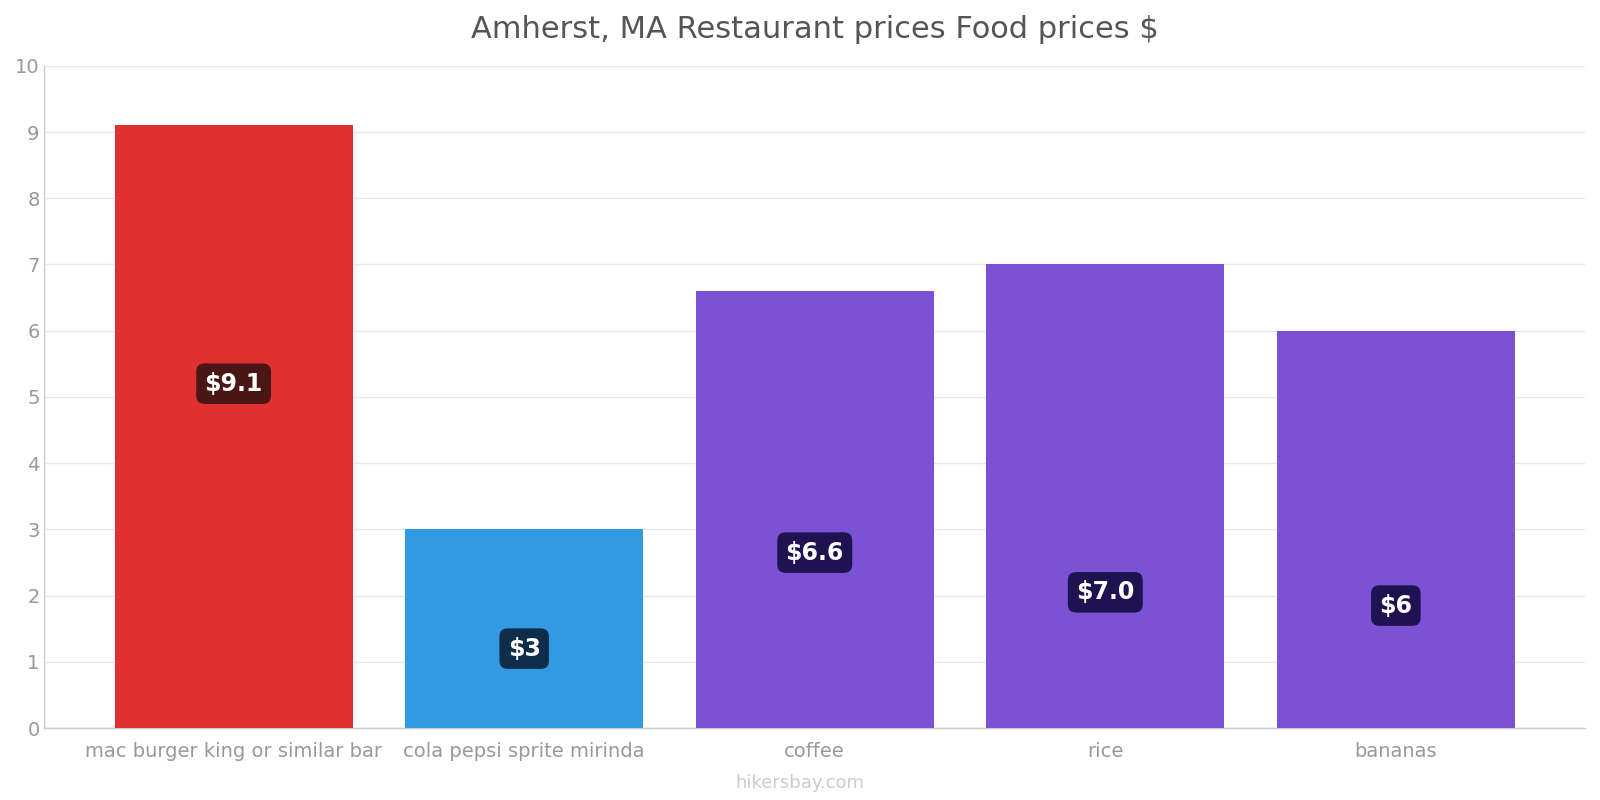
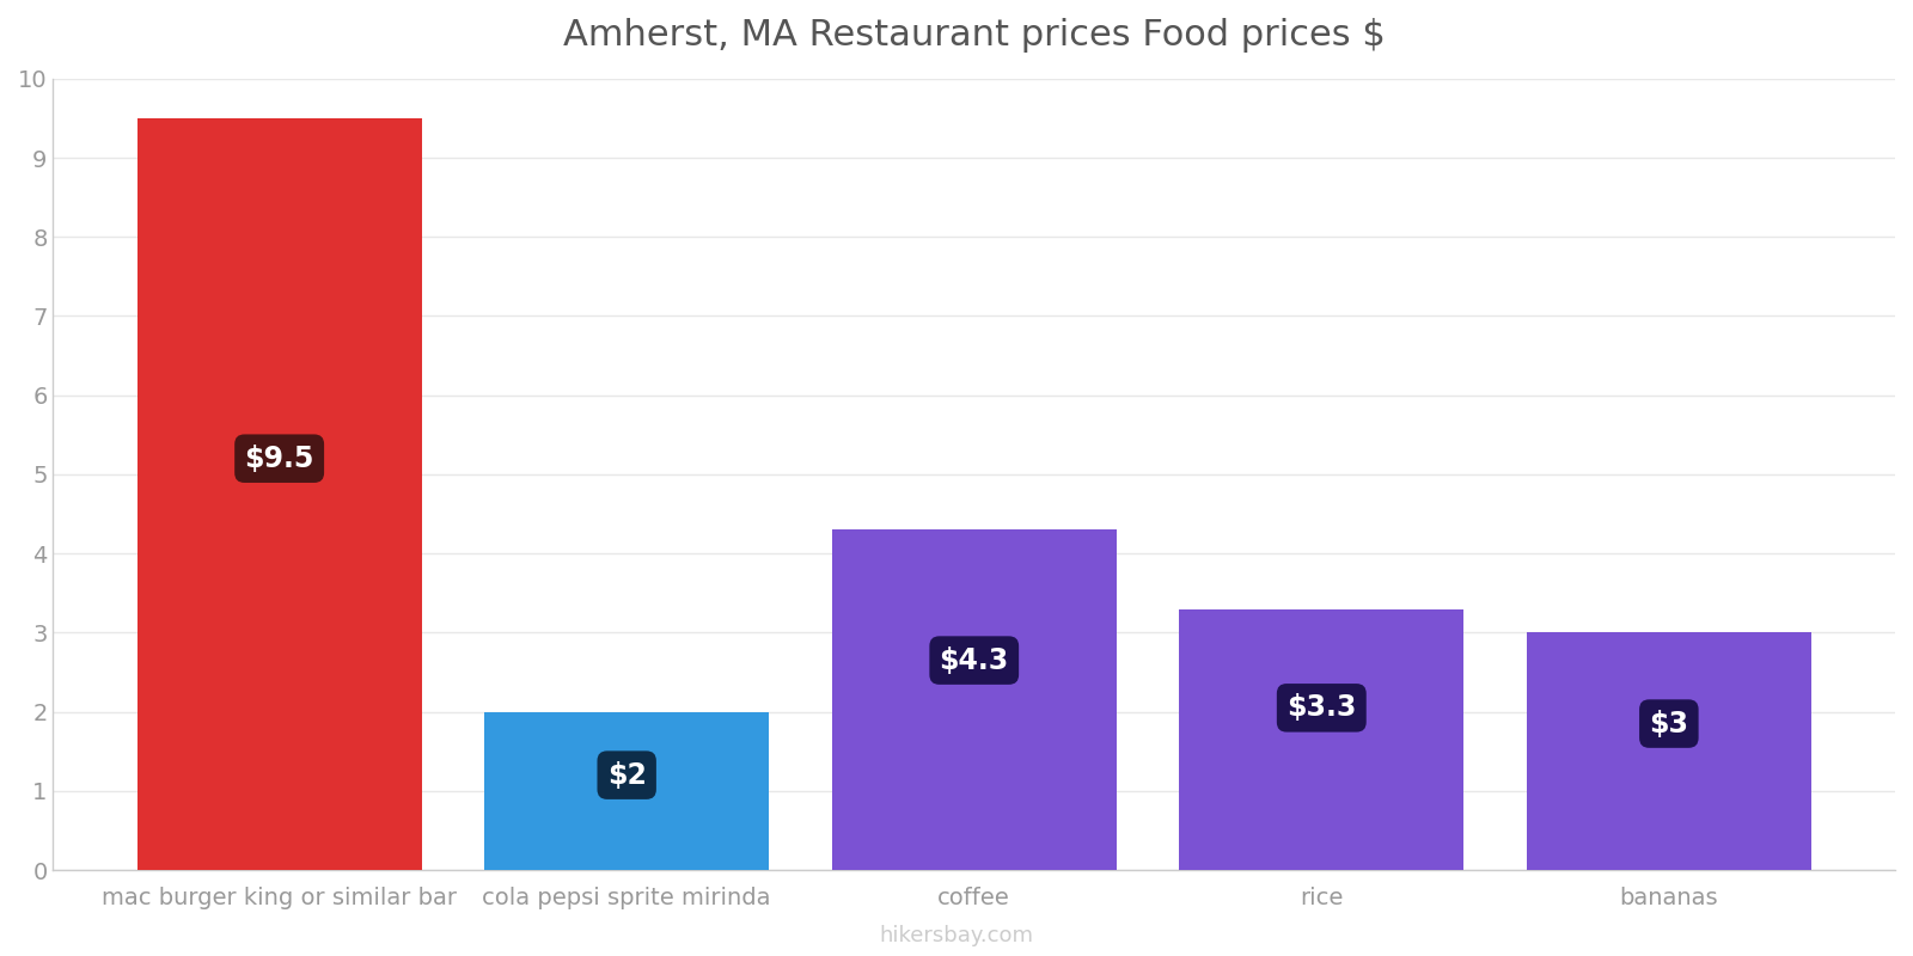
mac burger king or similar bar: $9.1 -> $9.5
cola pepsi sprite mirinda: $3 -> $2
coffee: $6.6 -> $4.3
rice: $7.0 -> $3.3
bananas: $6 -> $3
